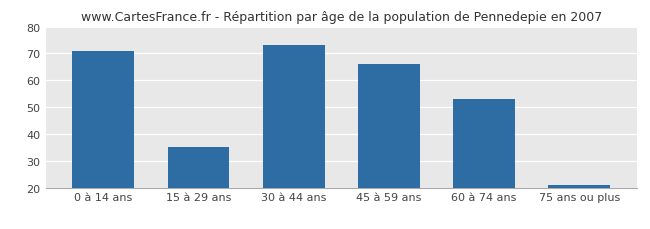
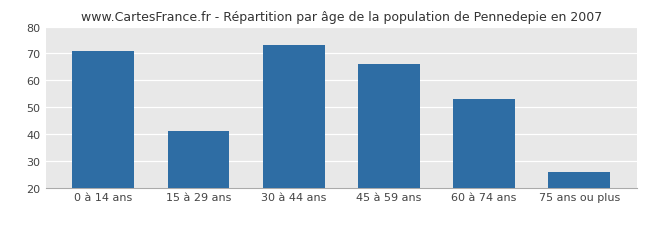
15 à 29 ans: 35 -> 41
75 ans ou plus: 21 -> 26
